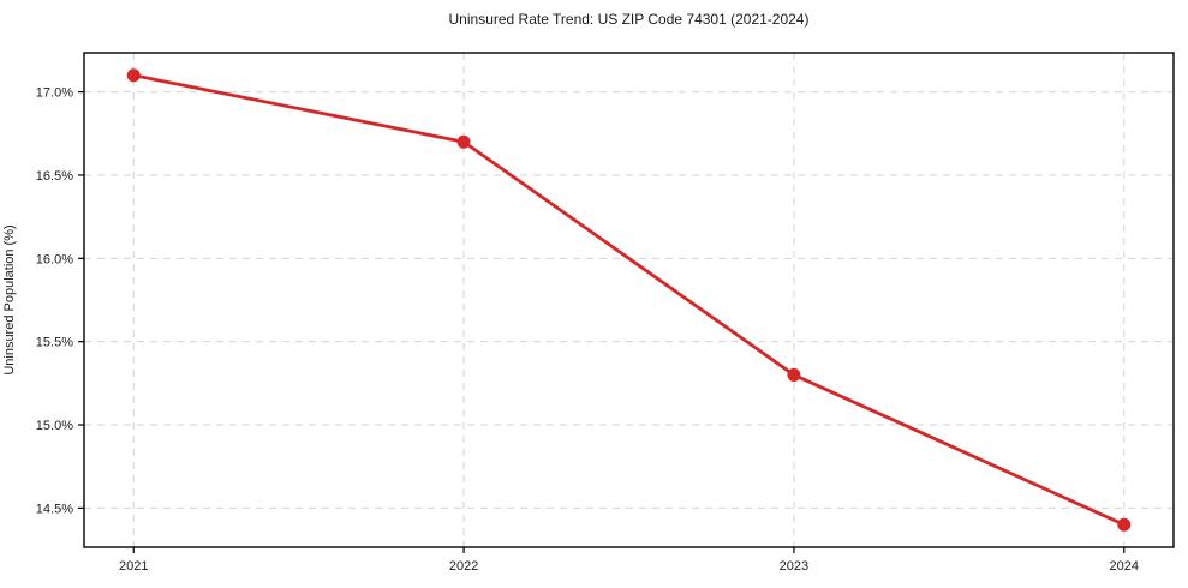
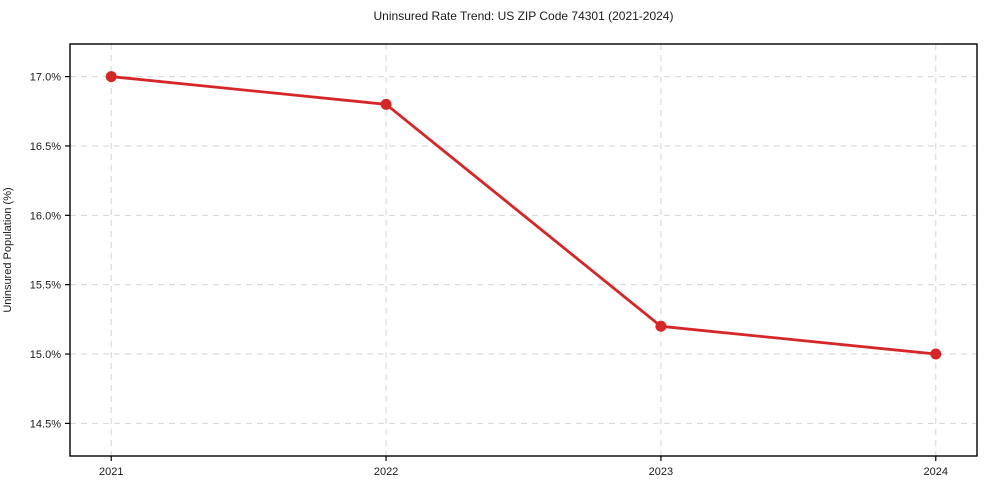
2021: 17.1% -> 17.0%
2022: 16.7% -> 16.8%
2023: 15.3% -> 15.2%
2024: 14.4% -> 15.0%
